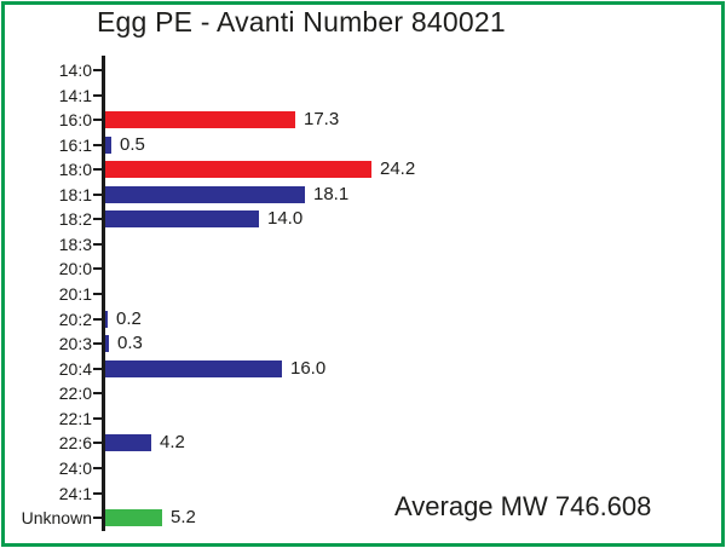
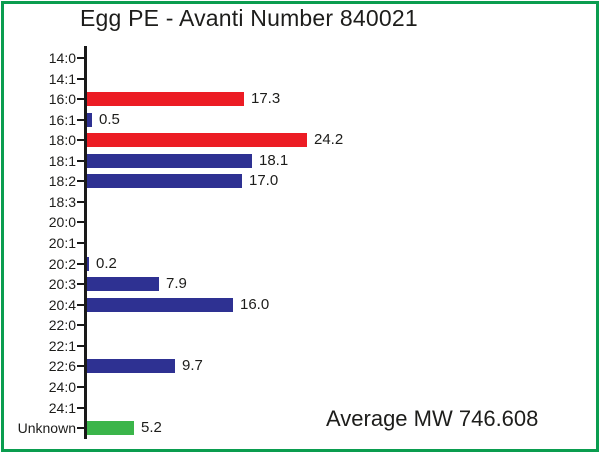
18:2: 14.0 -> 17.0
20:3: 0.3 -> 7.9
22:6: 4.2 -> 9.7
